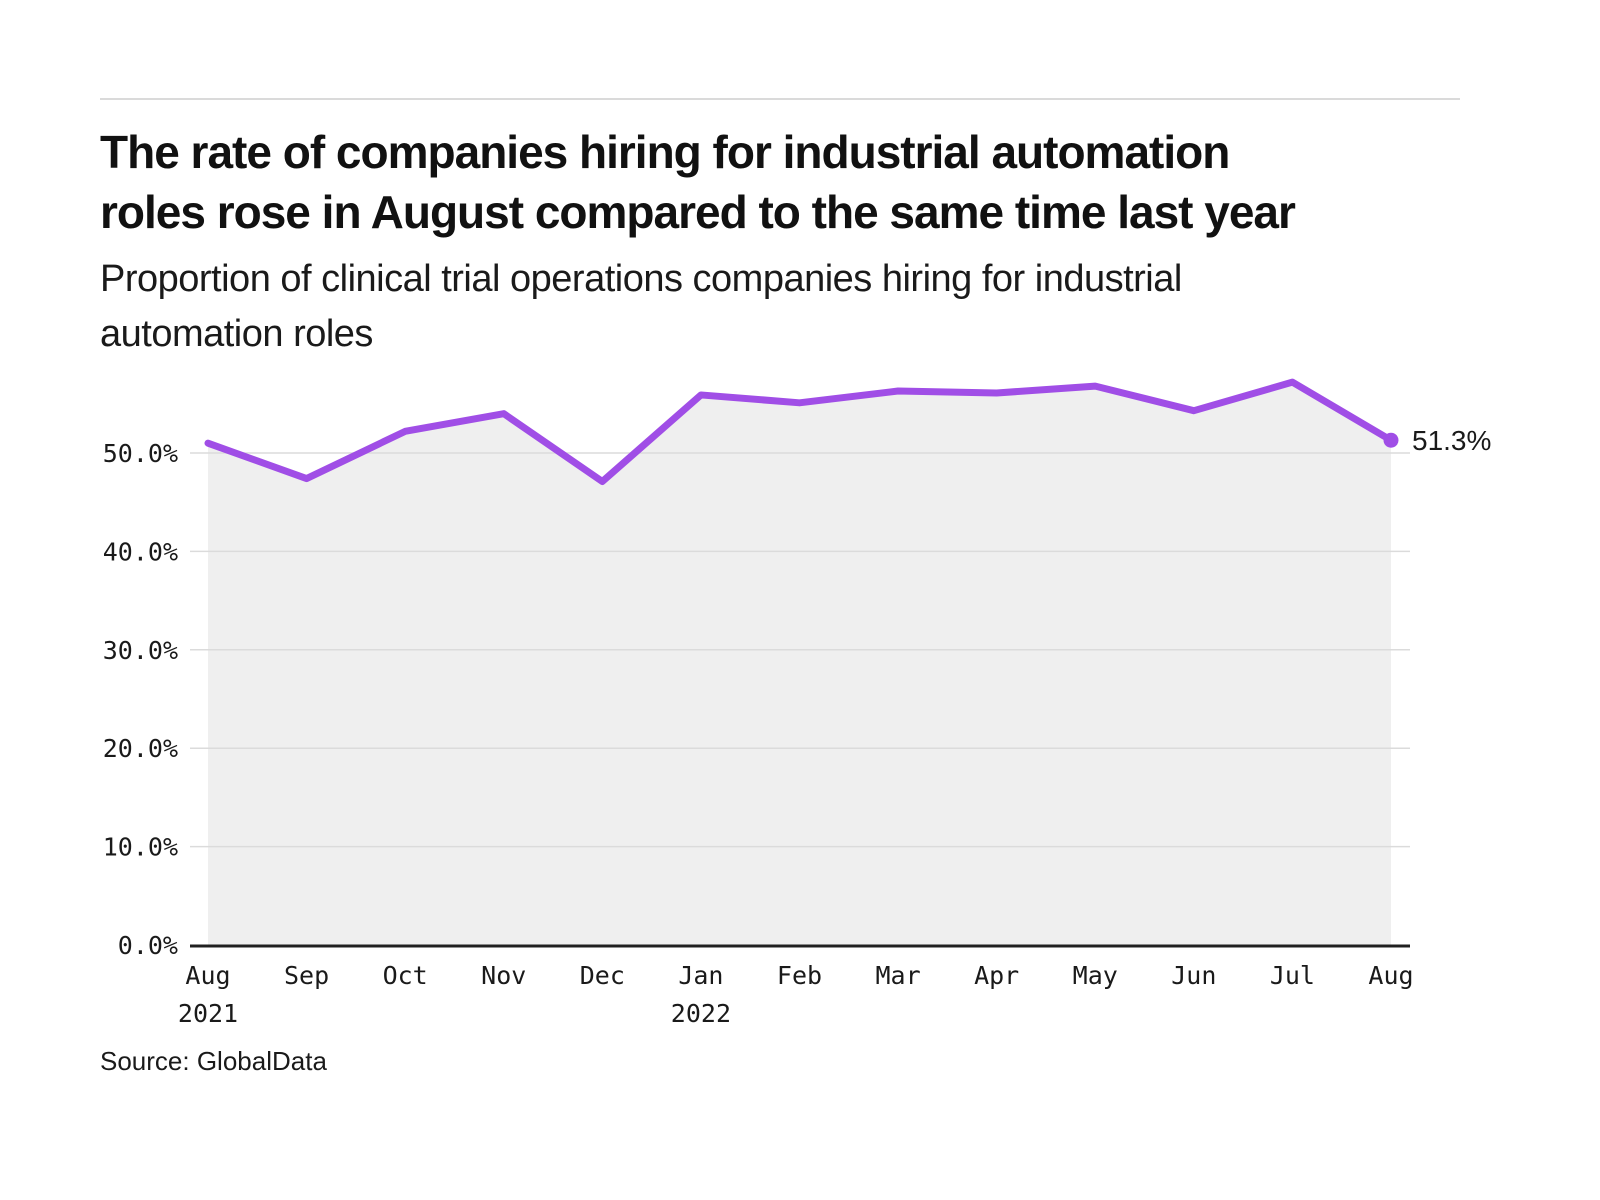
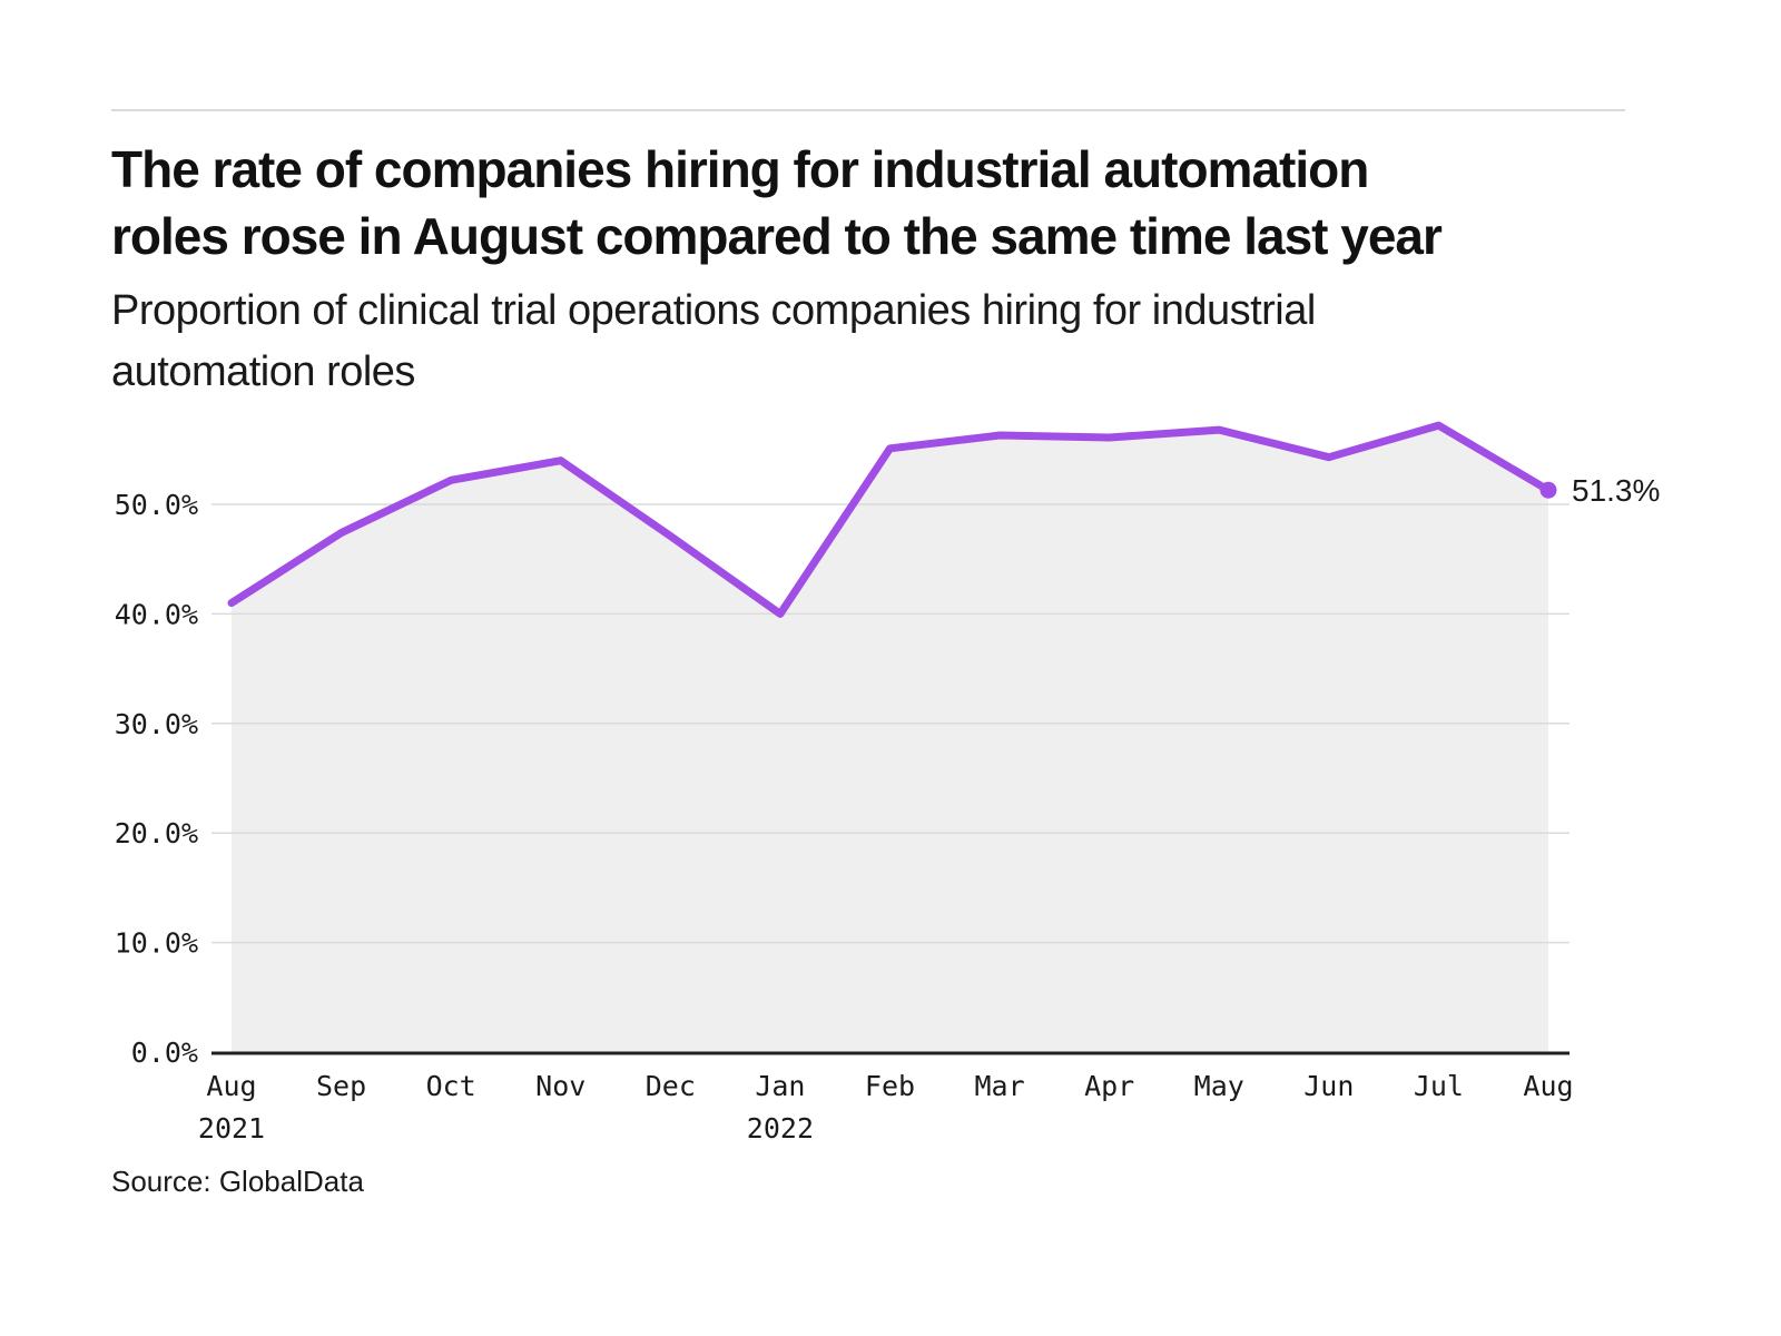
Aug 2021: 51% -> 41%
Jan 2022: 56% -> 40%
